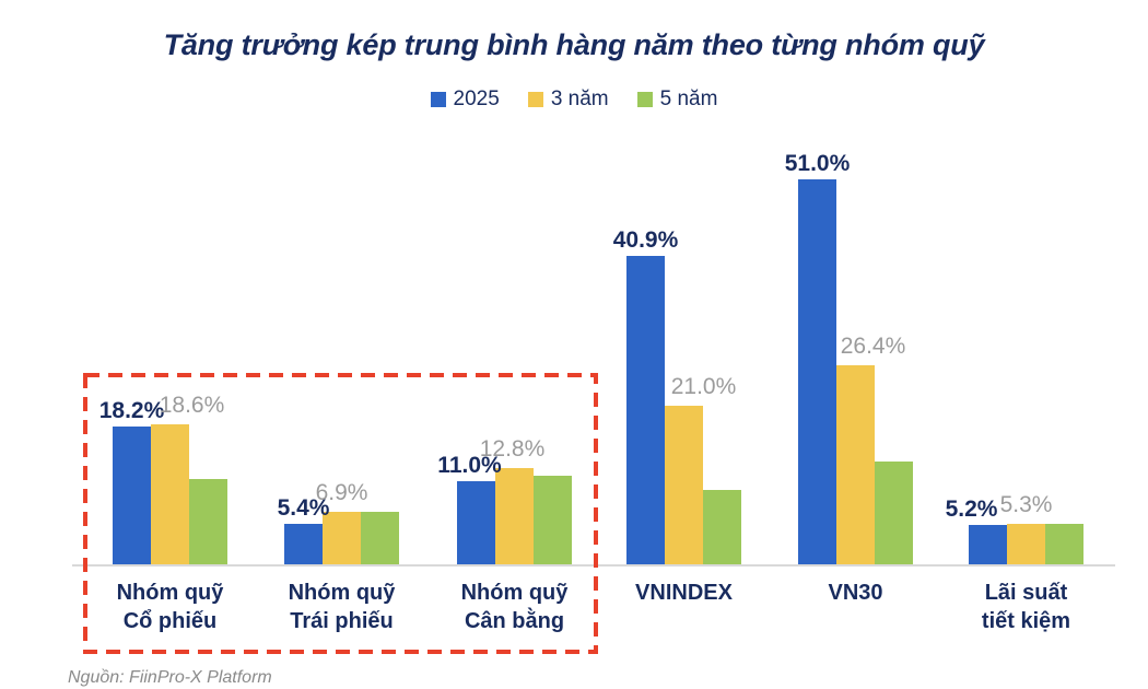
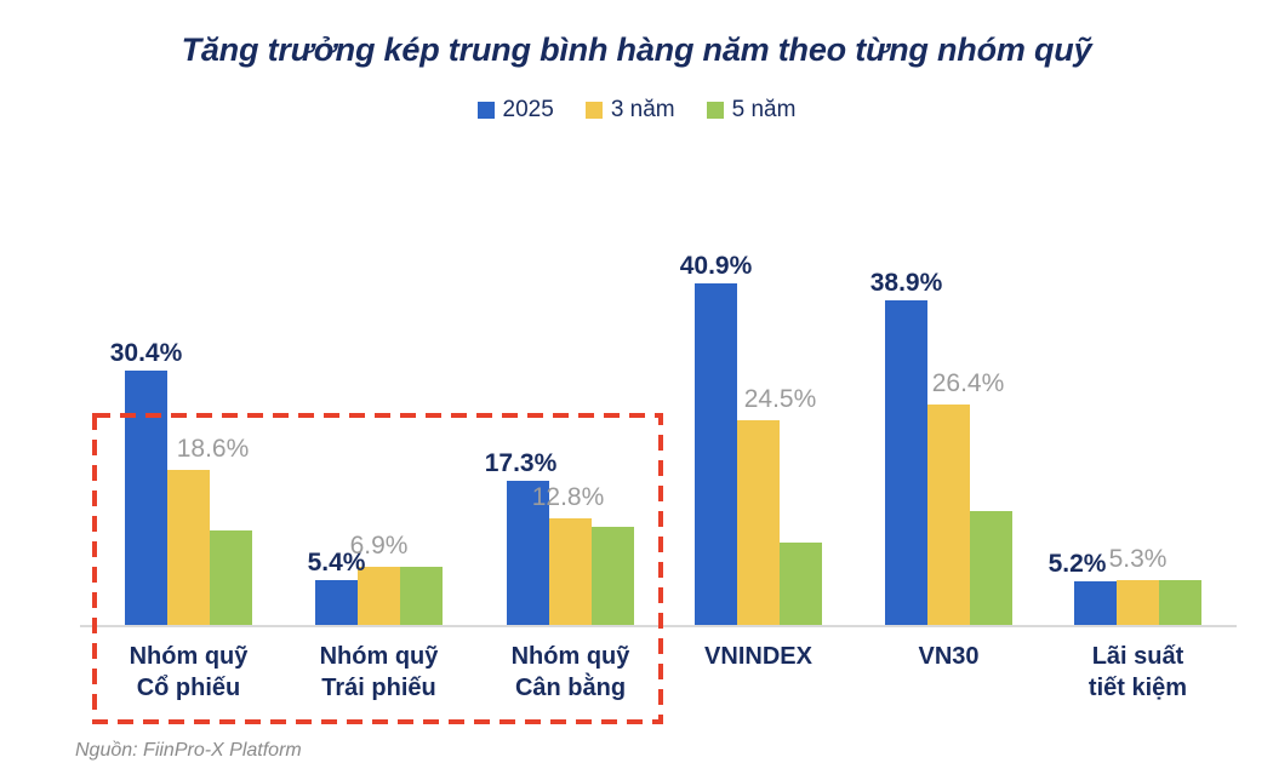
2025/Nhóm quỹ Cổ phiếu: 18.2% -> 30.4%
2025/Nhóm quỹ Cân bằng: 11.0% -> 17.3%
3 năm/VNINDEX: 21.0% -> 24.5%
2025/VN30: 51.0% -> 38.9%
